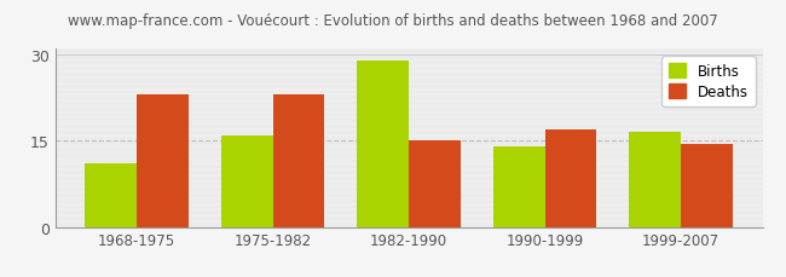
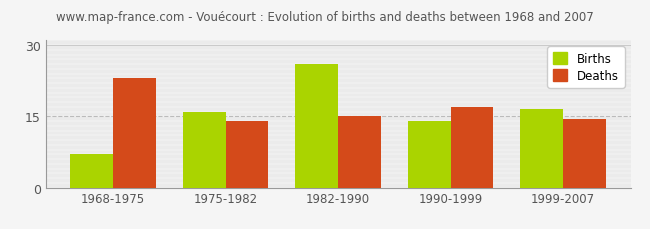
Births/1968-1975: 11.0 -> 7.0
Deaths/1975-1982: 23.0 -> 14.0
Births/1982-1990: 29.0 -> 26.0
